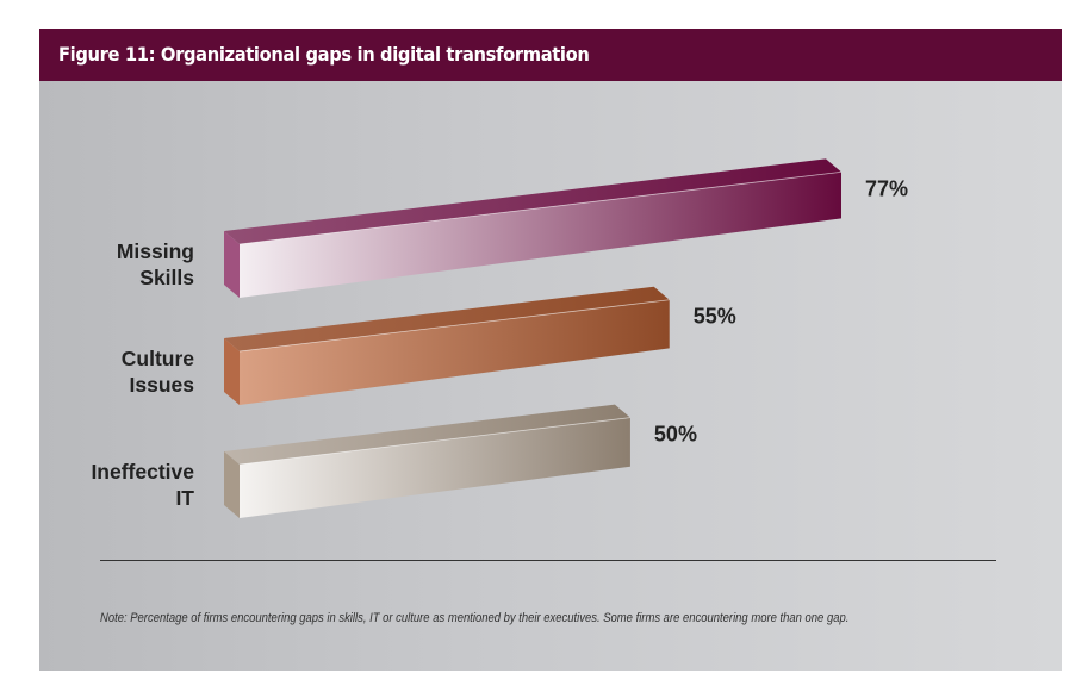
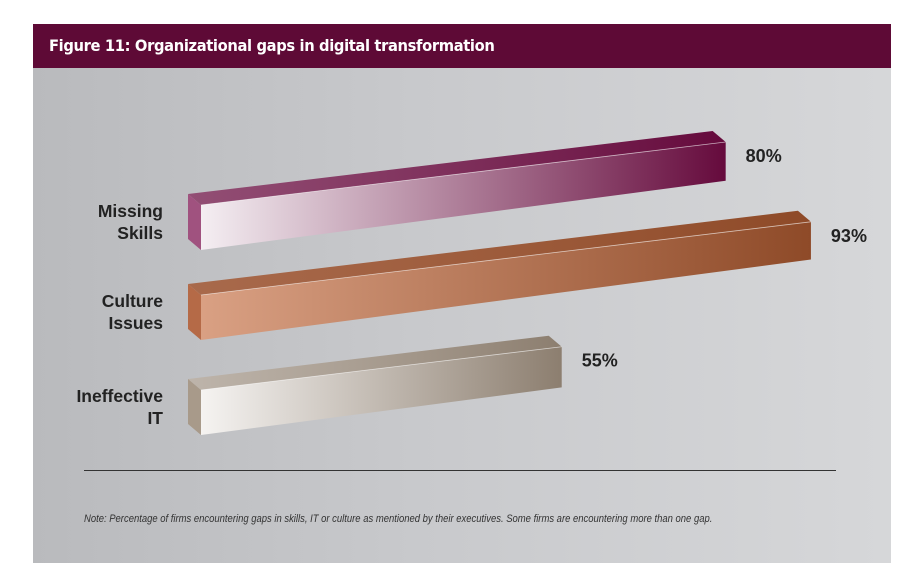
Missing Skills: 77% -> 80%
Culture Issues: 55% -> 93%
Ineffective IT: 50% -> 55%
